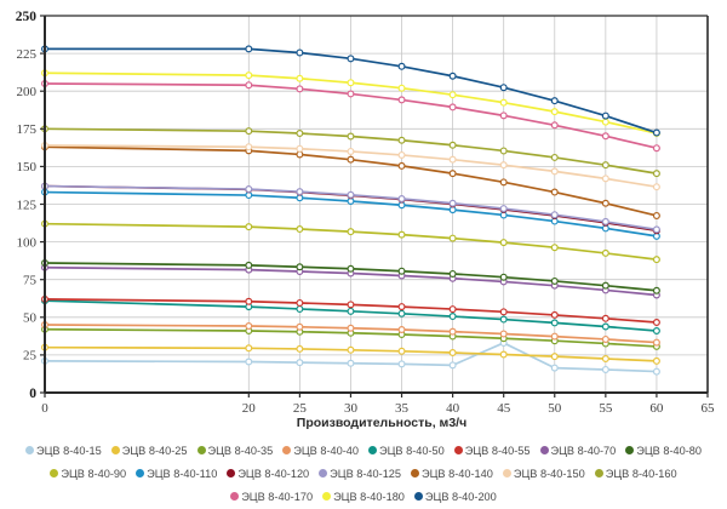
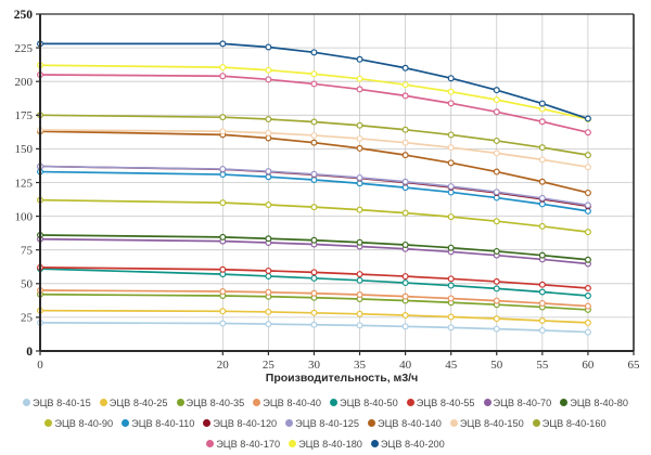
ЭЦВ 8-40-15/45: 33 -> 17
